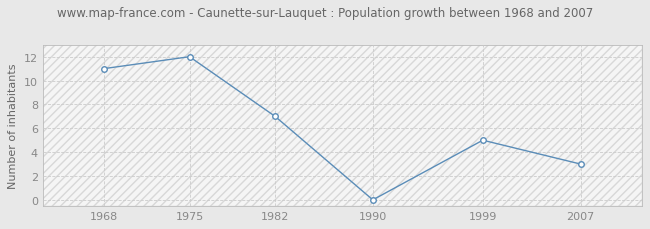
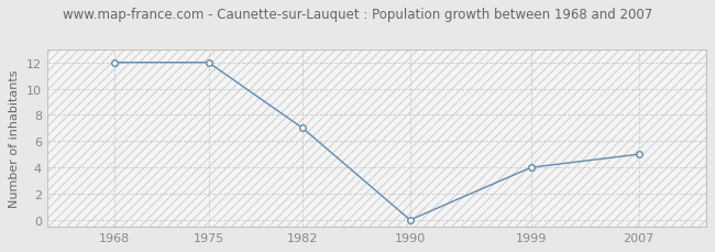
1968: 11 -> 12
1999: 5 -> 4
2007: 3 -> 5
